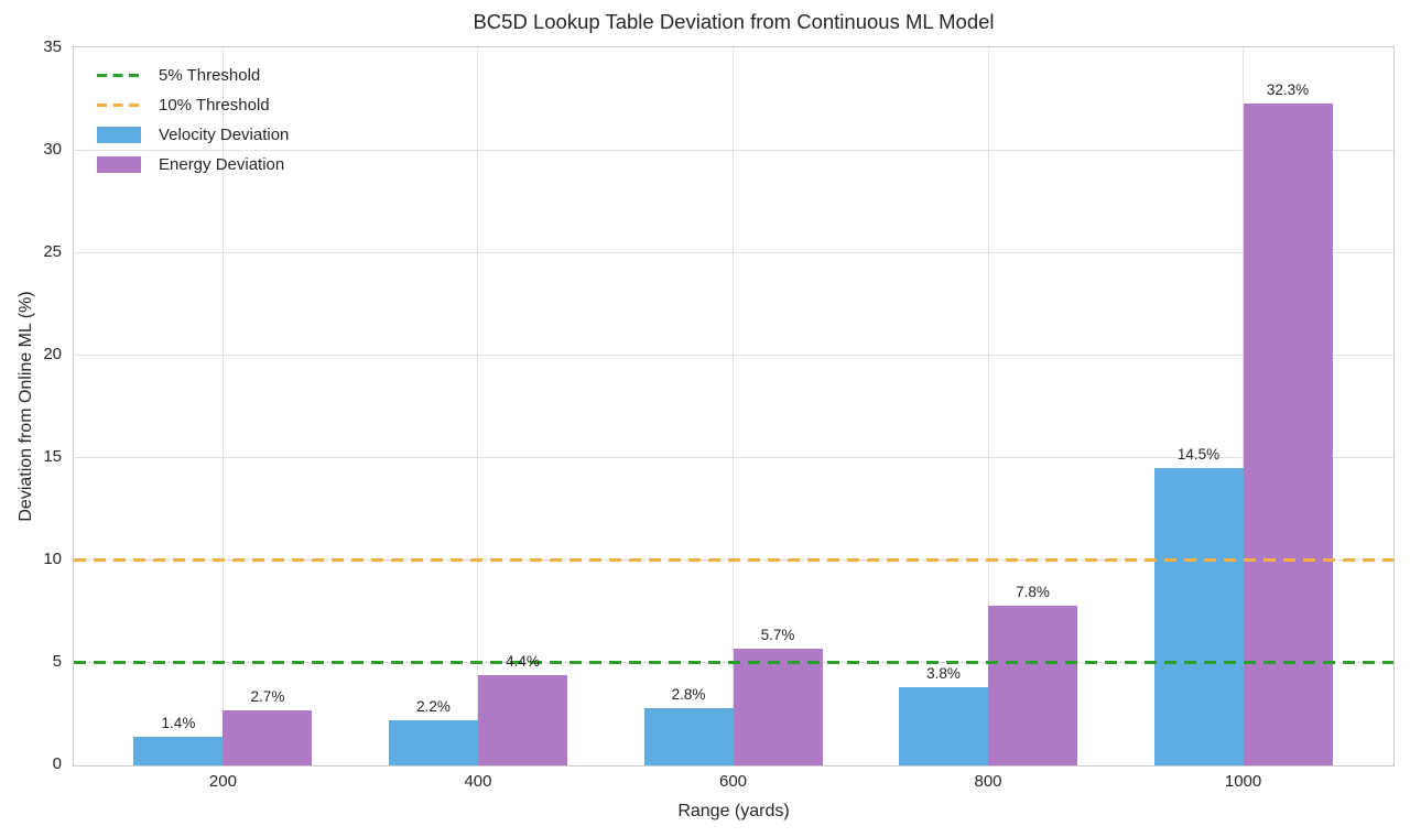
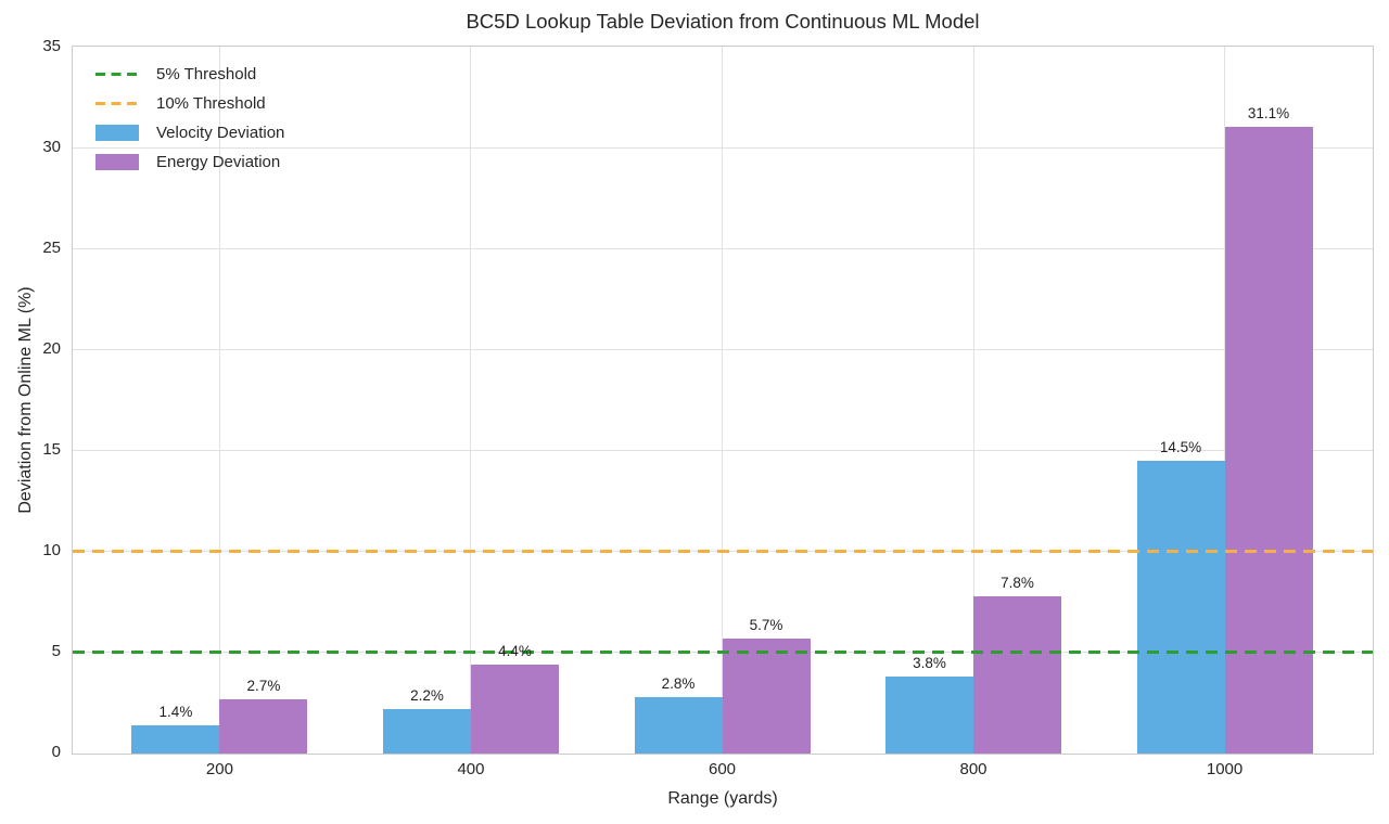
Energy Deviation/1000: 32.3% -> 31.1%
